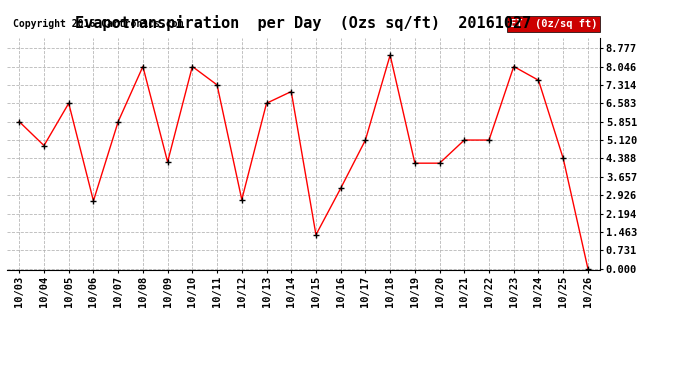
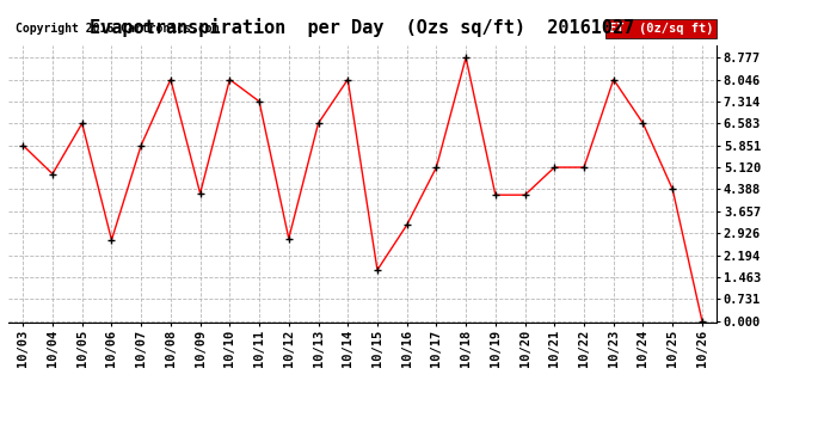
10/14: 7.05 -> 8.05
10/15: 1.35 -> 1.70
10/18: 8.50 -> 8.78
10/24: 7.50 -> 6.58
